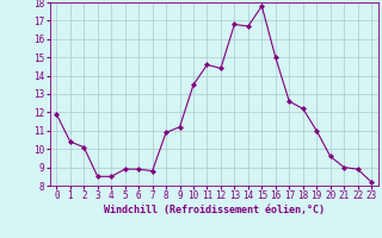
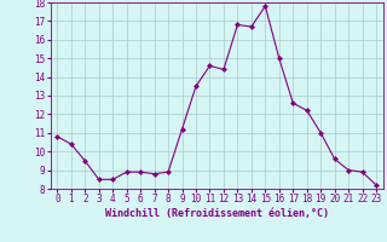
0: 11.9 -> 10.8
2: 10.1 -> 9.5
8: 10.9 -> 8.9
